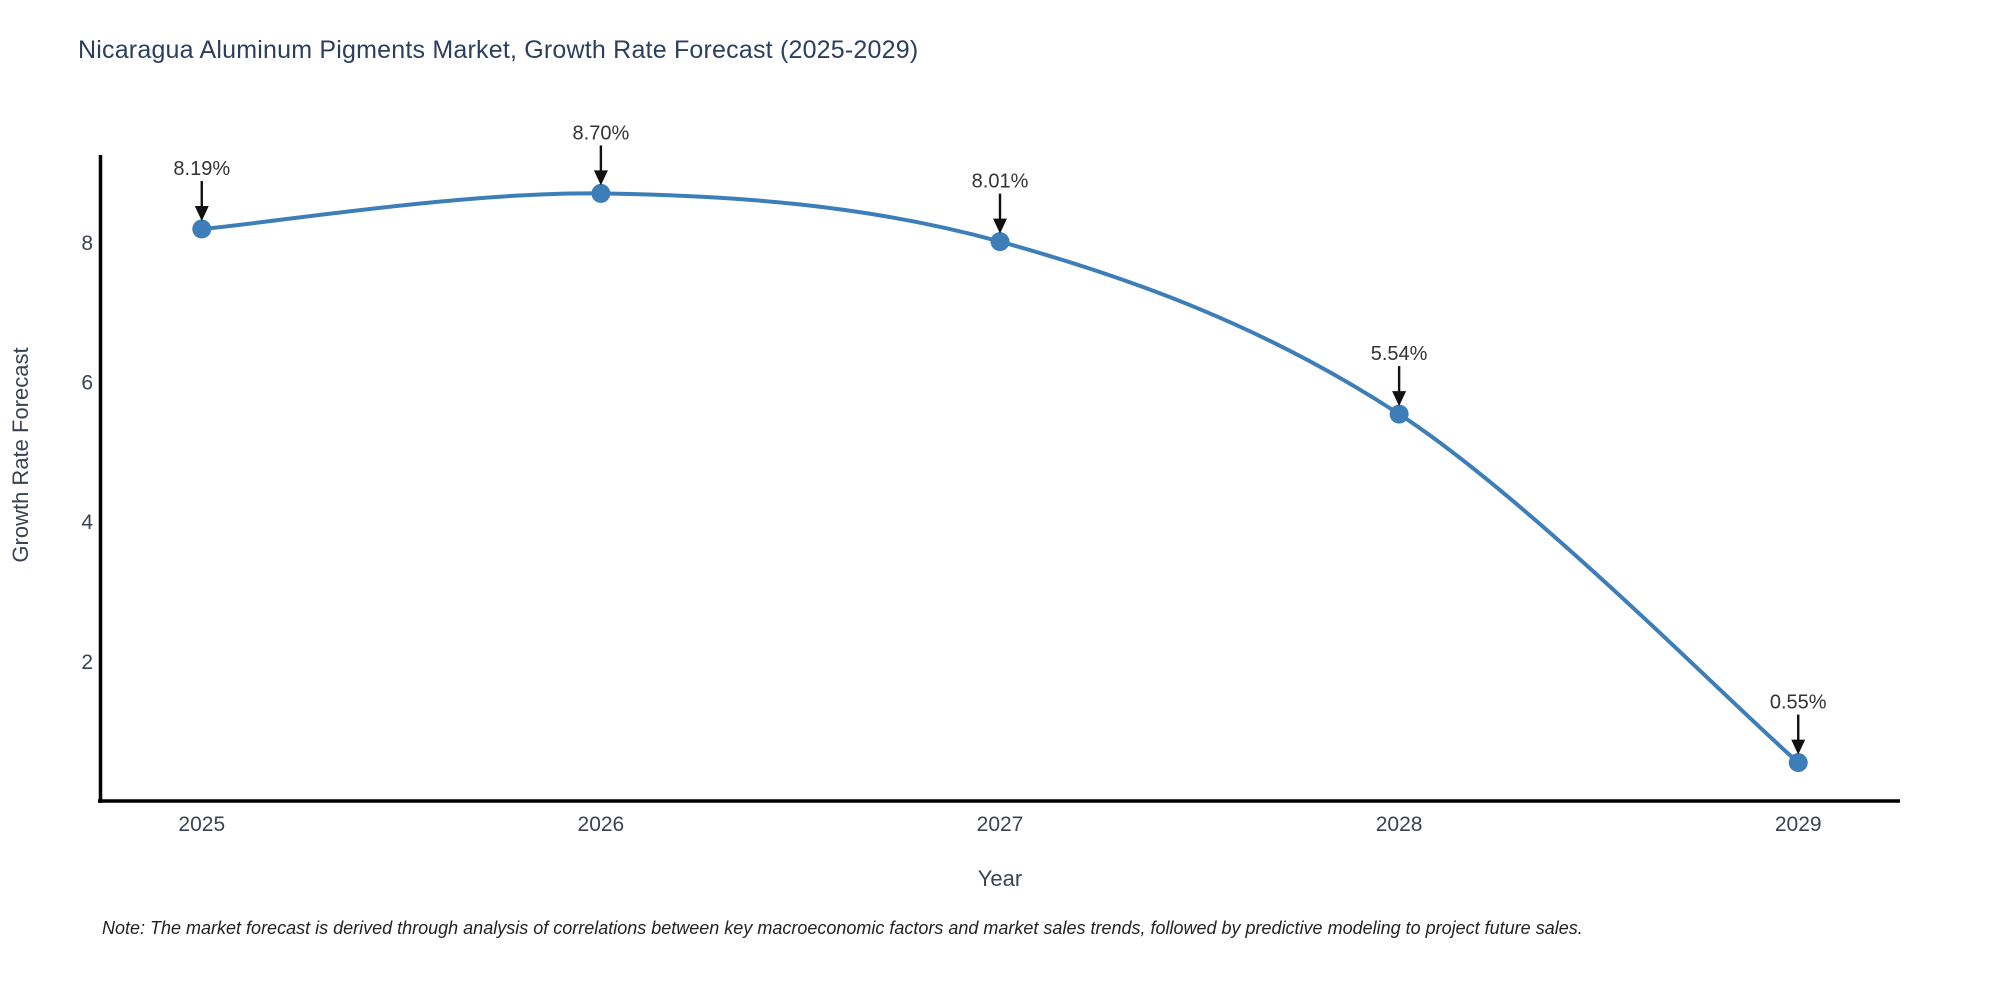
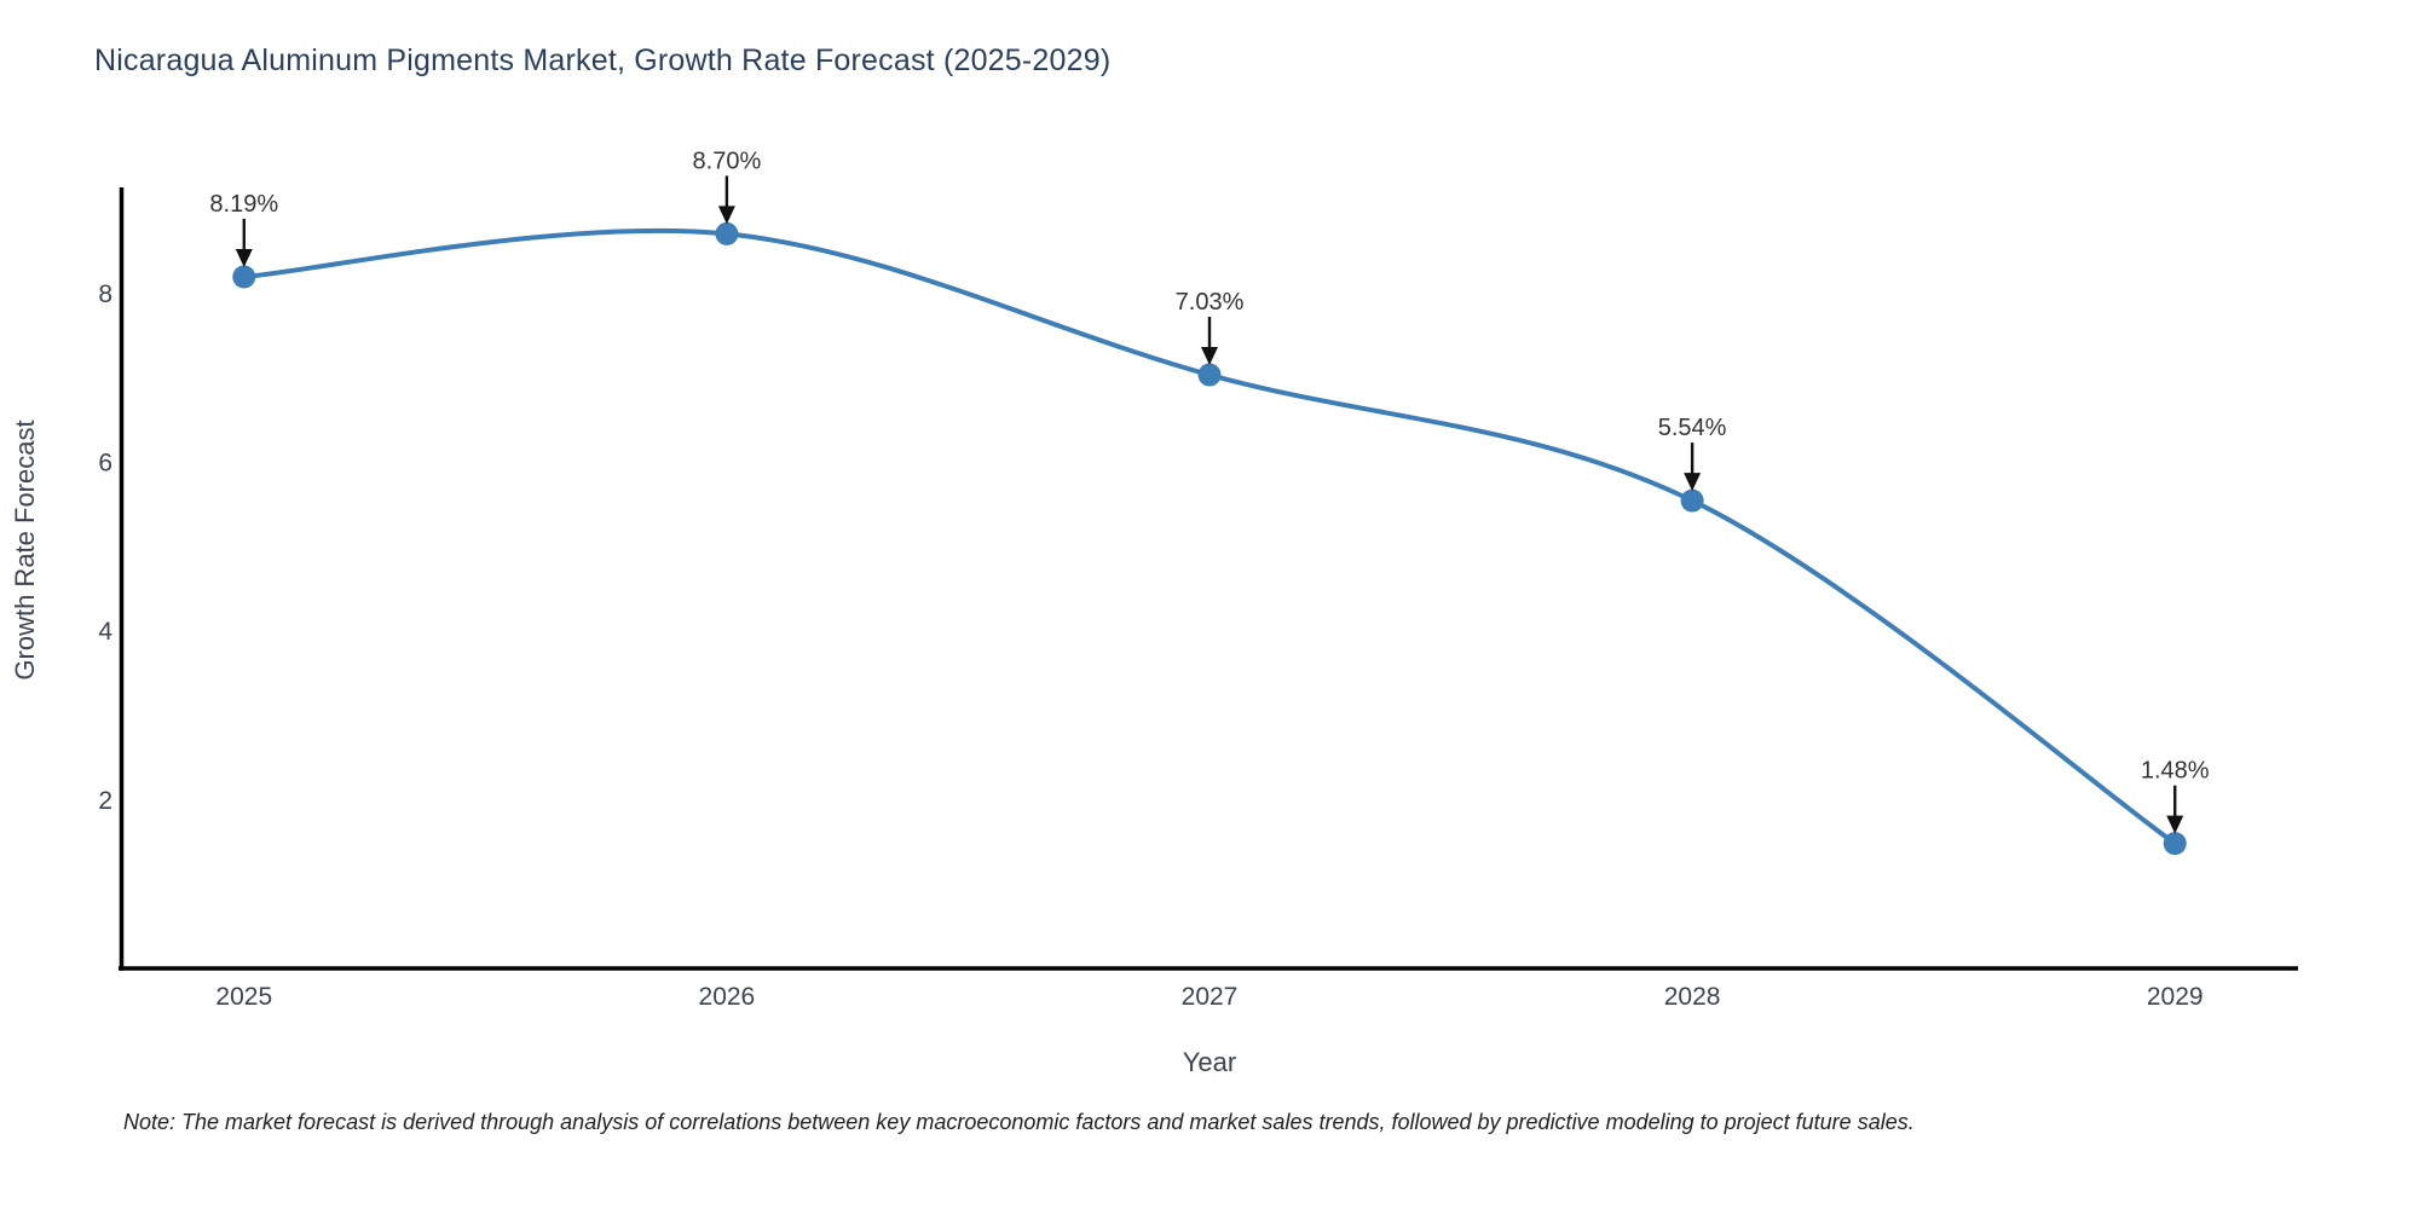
2027: 8.01% -> 7.03%
2029: 0.55% -> 1.48%
